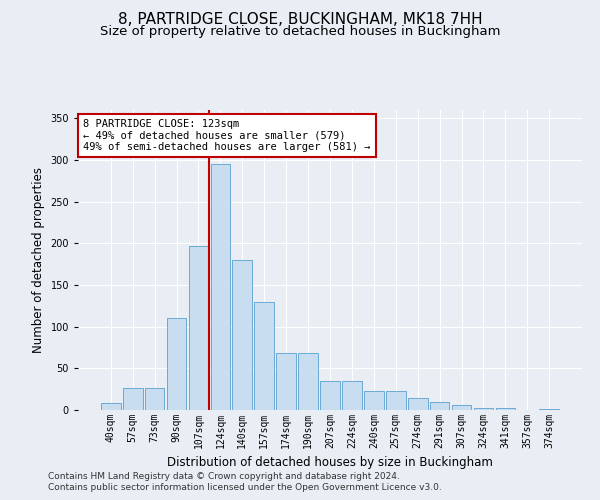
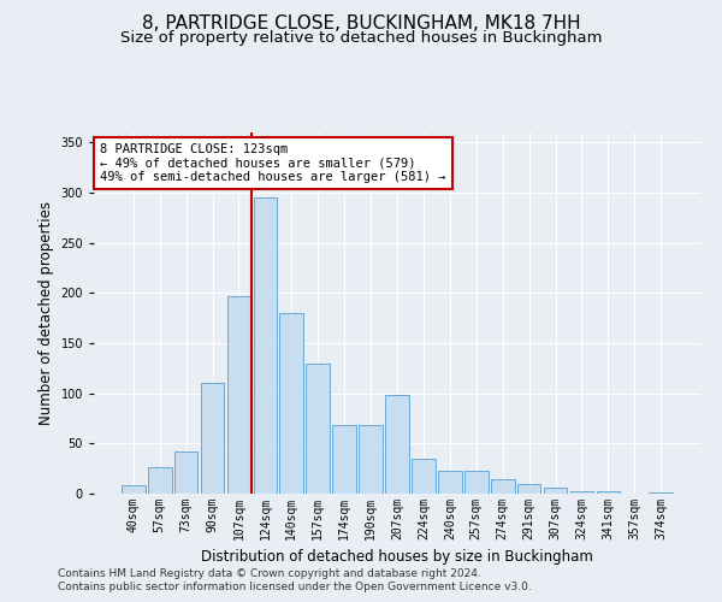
73sqm: 26 -> 42
207sqm: 35 -> 98
